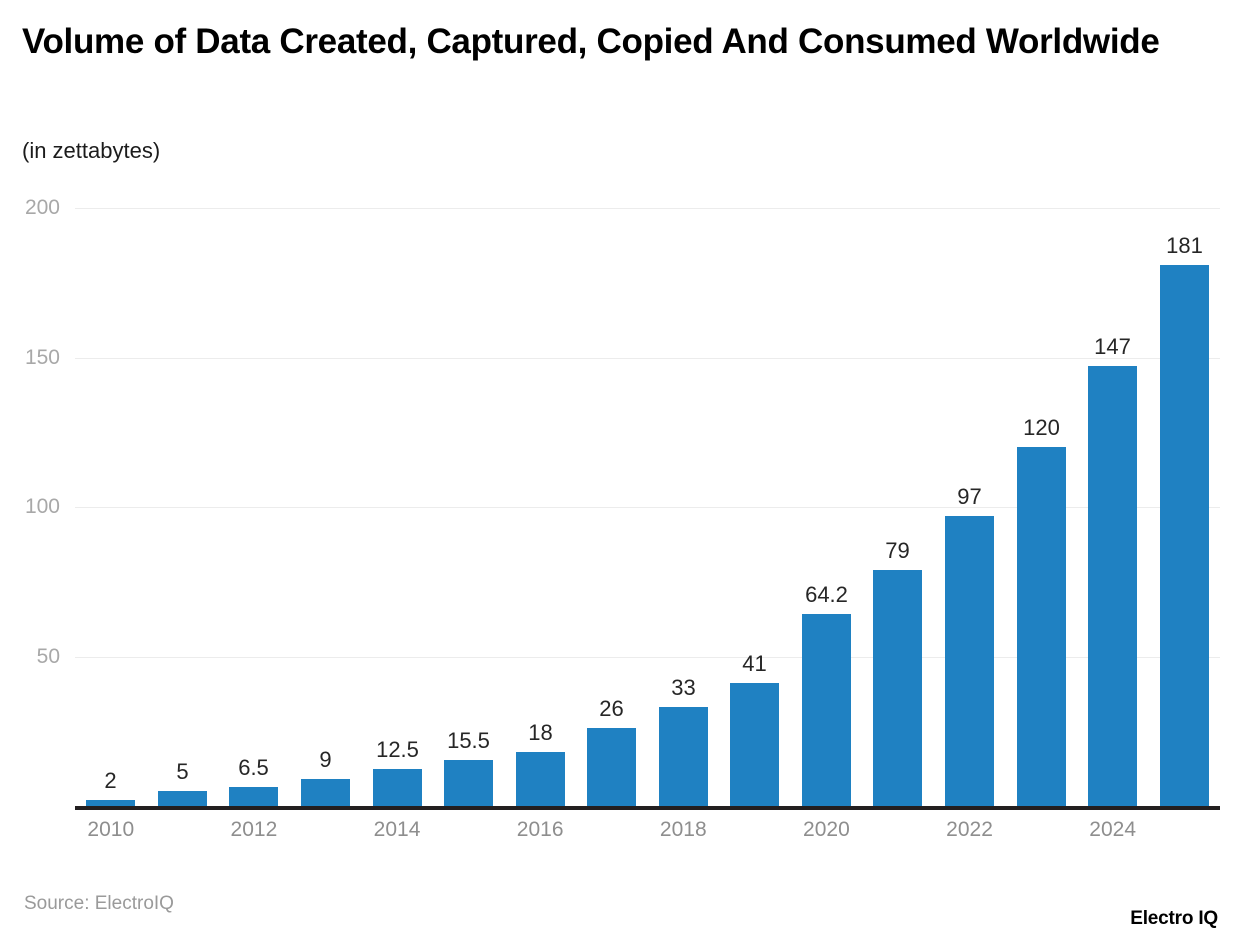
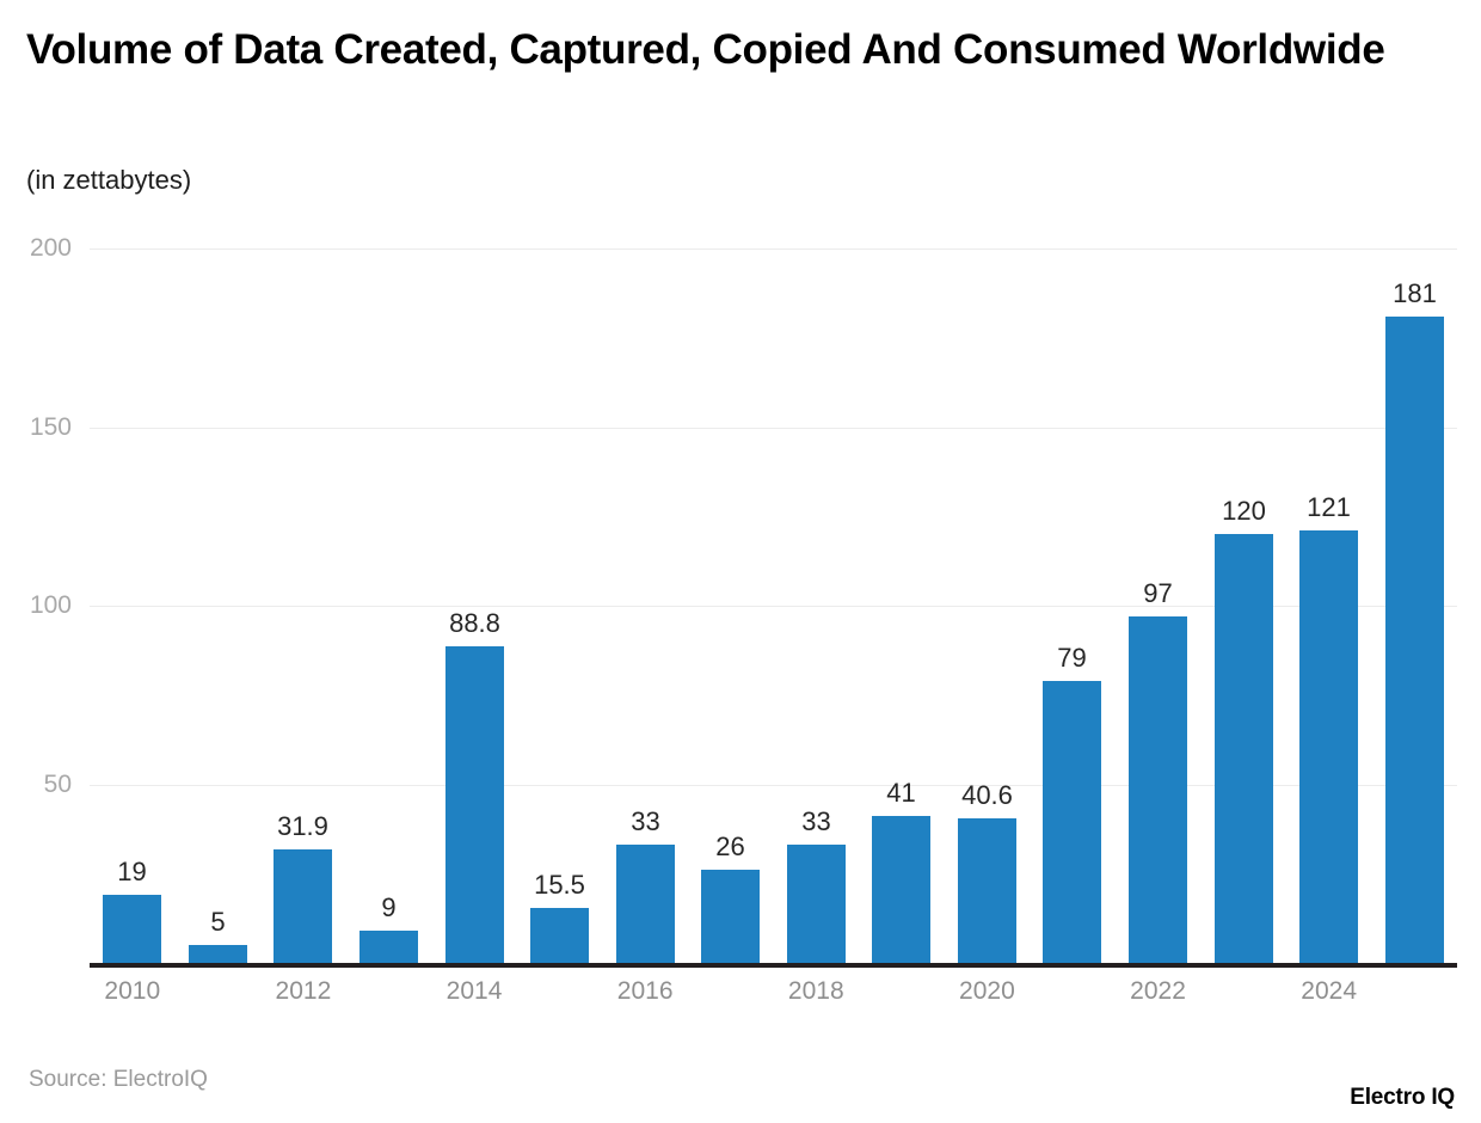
2010: 2 -> 19
2012: 6.5 -> 31.9
2014: 12.5 -> 88.8
2016: 18 -> 33
2020: 64.2 -> 40.6
2024: 147 -> 121
